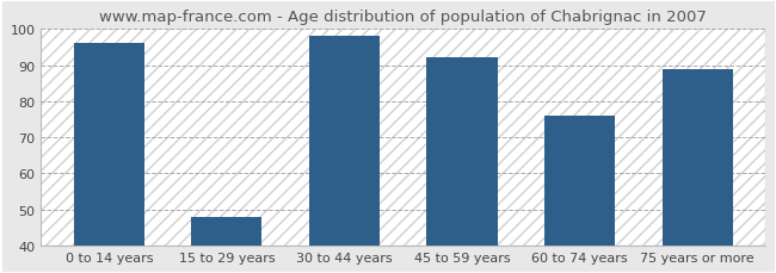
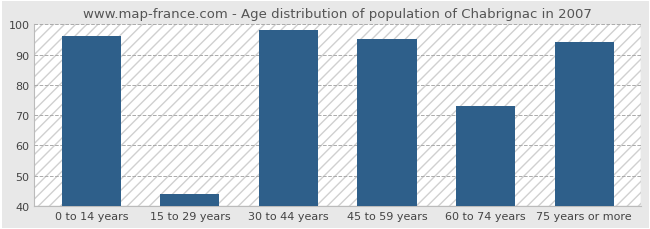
15 to 29 years: 48 -> 44
45 to 59 years: 92 -> 95
60 to 74 years: 76 -> 73
75 years or more: 89 -> 94
